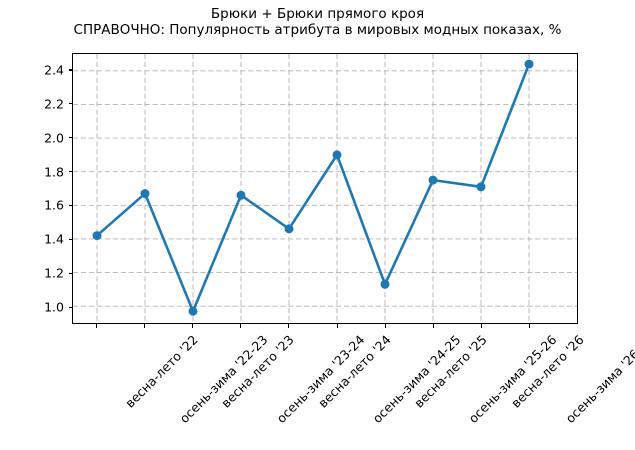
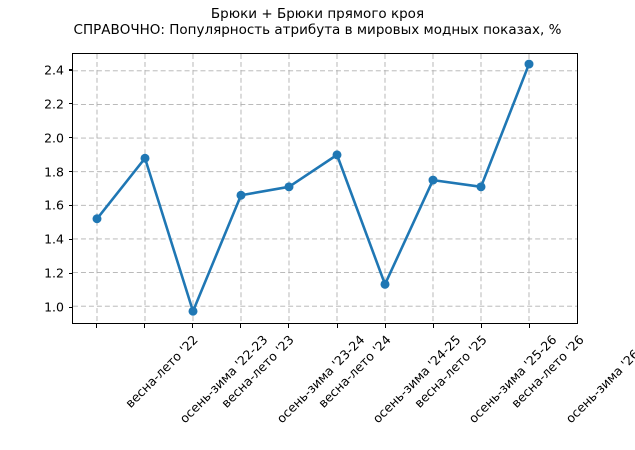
весна-лето '22: 1.42 -> 1.52
осень-зима '22-23: 1.67 -> 1.88
весна-лето '24: 1.46 -> 1.71
